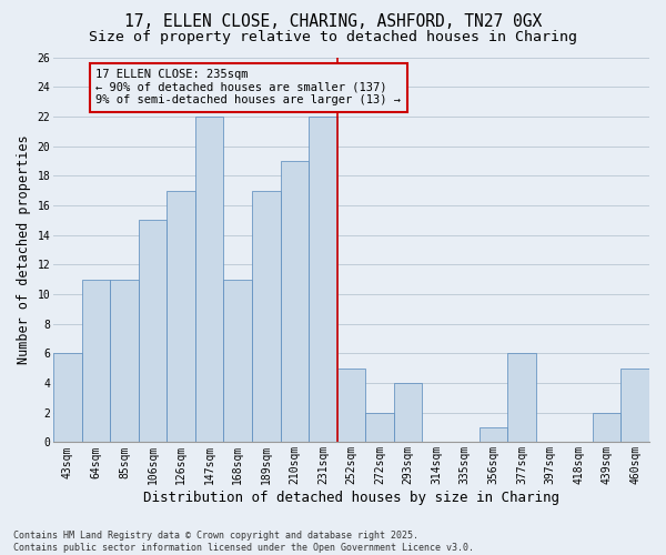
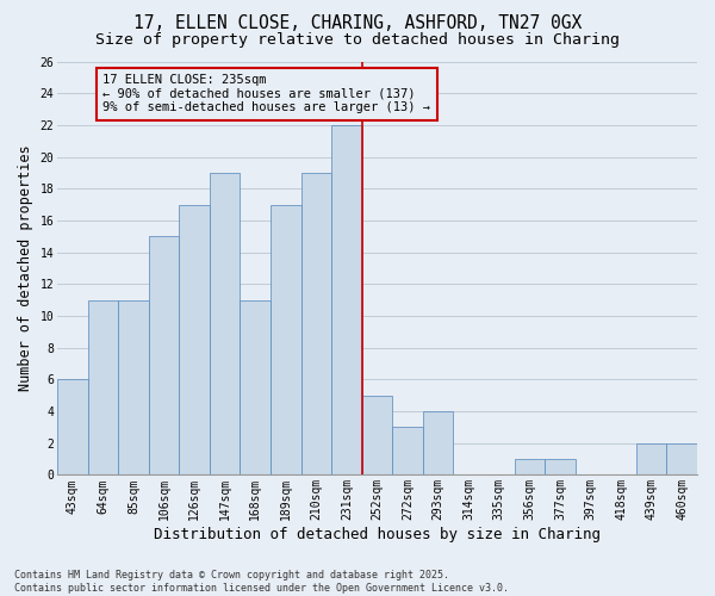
147sqm: 22 -> 19
272sqm: 2 -> 3
377sqm: 6 -> 1
460sqm: 5 -> 2
